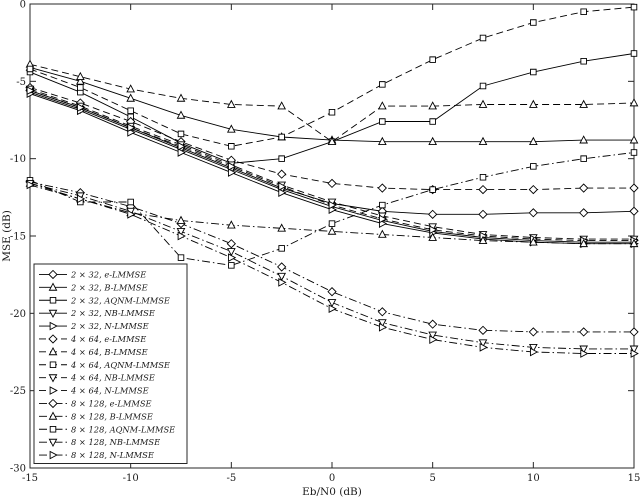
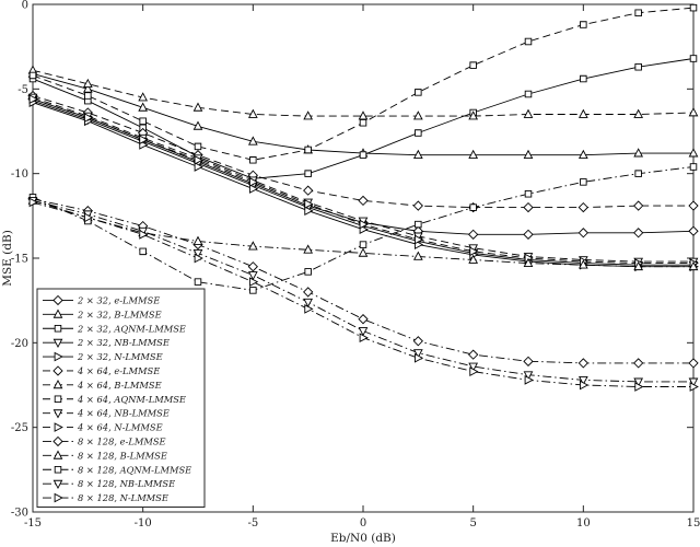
8 × 128, AQNM-LMMSE/-10: -12.8 -> -14.6
4 × 64, B-LMMSE/0: -8.9 -> -6.6
2 × 32, AQNM-LMMSE/5: -7.6 -> -6.4
